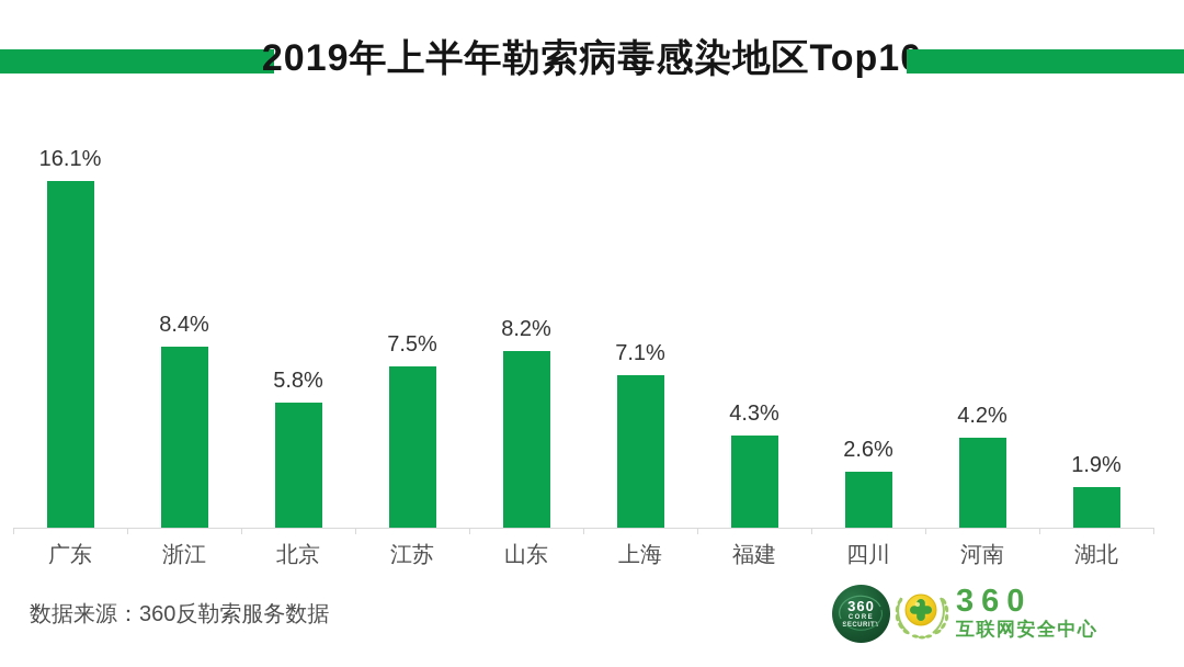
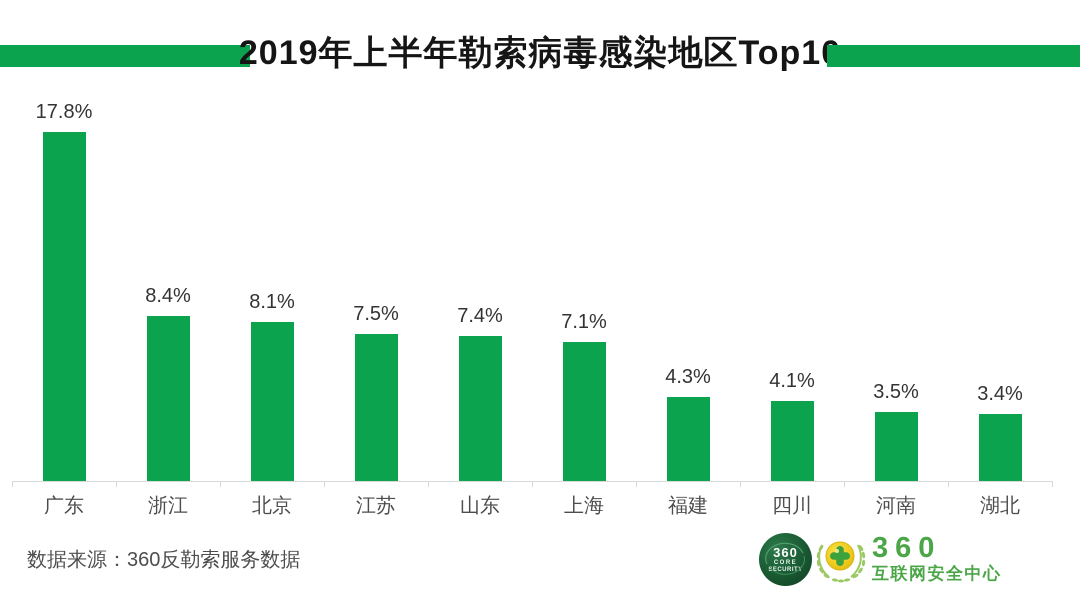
广东: 16.1% -> 17.8%
北京: 5.8% -> 8.1%
山东: 8.2% -> 7.4%
四川: 2.6% -> 4.1%
河南: 4.2% -> 3.5%
湖北: 1.9% -> 3.4%
